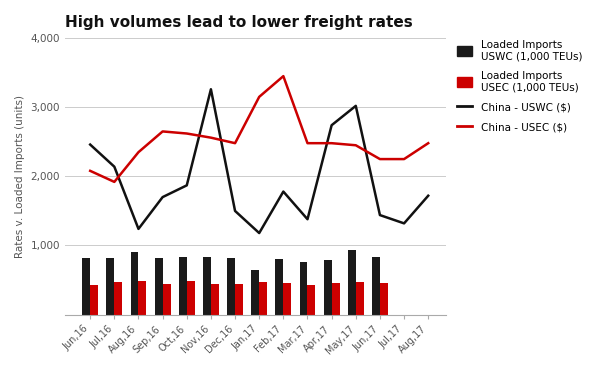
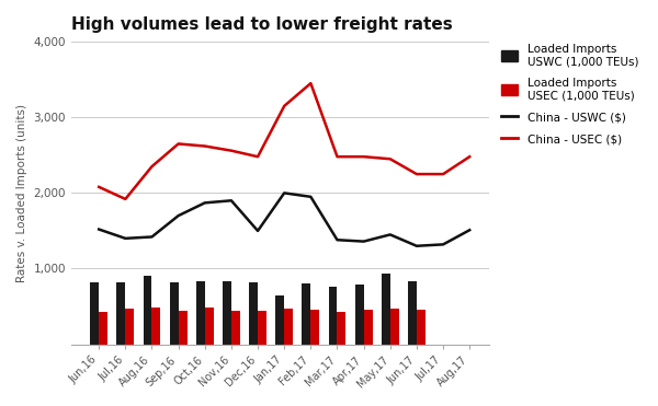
China - USWC ($)/Jun,16: 2,460 -> 1,520
China - USWC ($)/Jul,16: 2,140 -> 1,400
China - USWC ($)/Aug,16: 1,240 -> 1,420
China - USWC ($)/Nov,16: 3,260 -> 1,900
China - USWC ($)/Jan,17: 1,180 -> 2,000
China - USWC ($)/Feb,17: 1,780 -> 1,950
China - USWC ($)/Apr,17: 2,740 -> 1,360
China - USWC ($)/May,17: 3,020 -> 1,450
China - USWC ($)/Jun,17: 1,440 -> 1,300
China - USWC ($)/Aug,17: 1,720 -> 1,510
